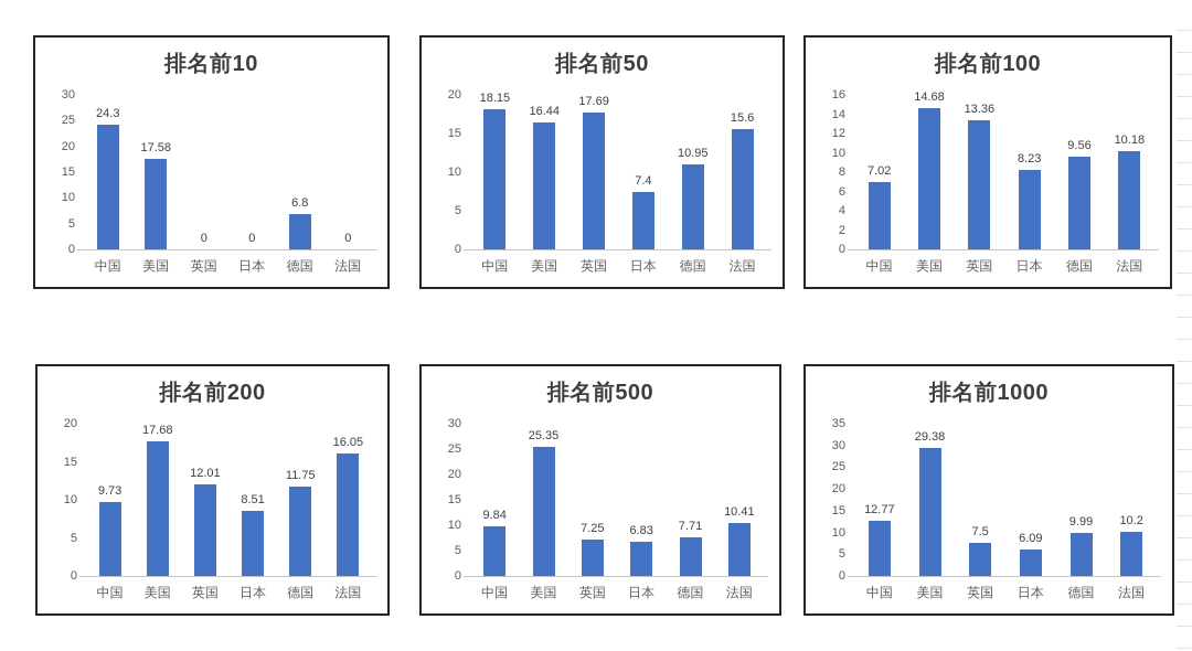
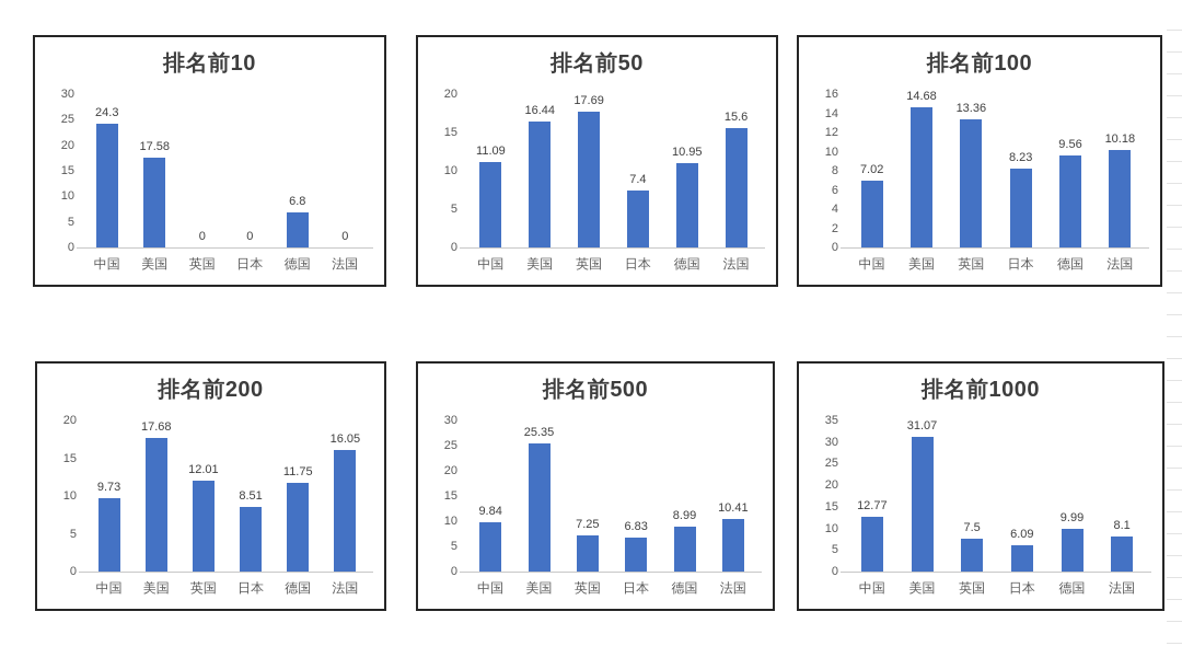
排名前50/中国: 18.15 -> 11.09
排名前500/德国: 7.71 -> 8.99
排名前1000/美国: 29.38 -> 31.07
排名前1000/法国: 10.2 -> 8.1
